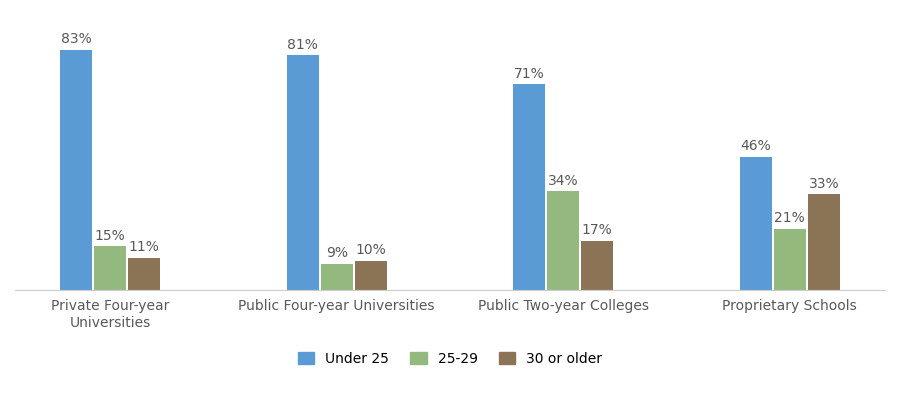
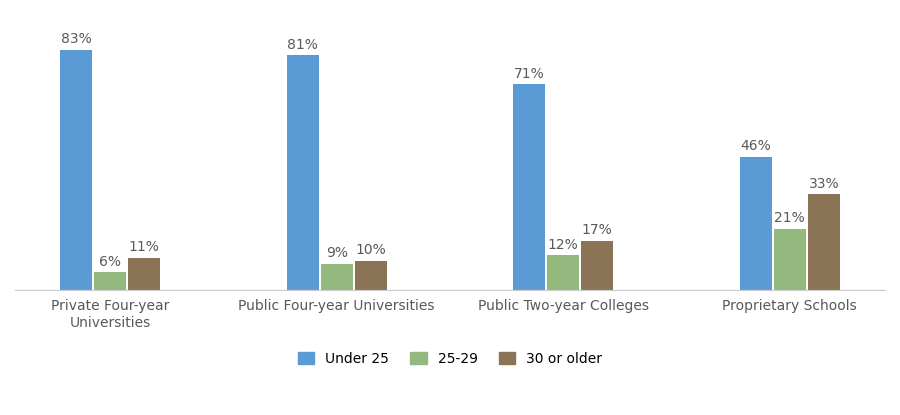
25-29/Private Four-year Universities: 15% -> 6%
25-29/Public Two-year Colleges: 34% -> 12%
